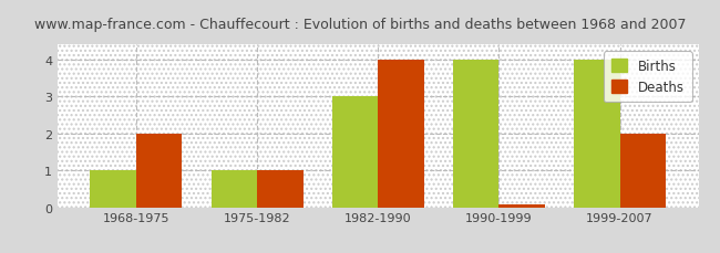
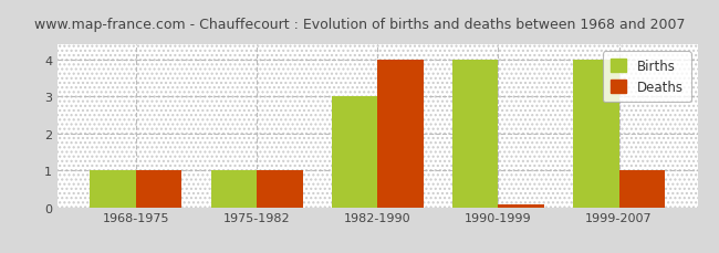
Deaths/1968-1975: 2.00 -> 1.00
Deaths/1999-2007: 2.00 -> 1.00
